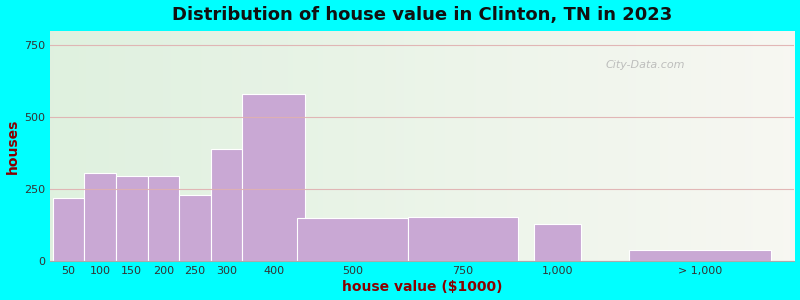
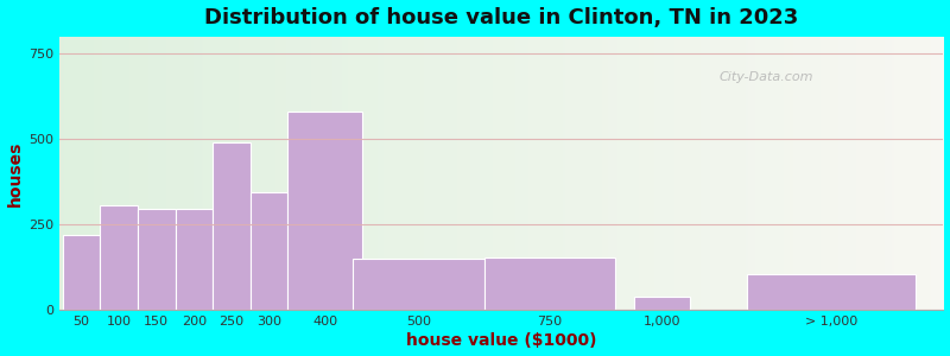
250: 230 -> 490
300: 390 -> 345
1,000: 130 -> 40
> 1,000: 40 -> 105
